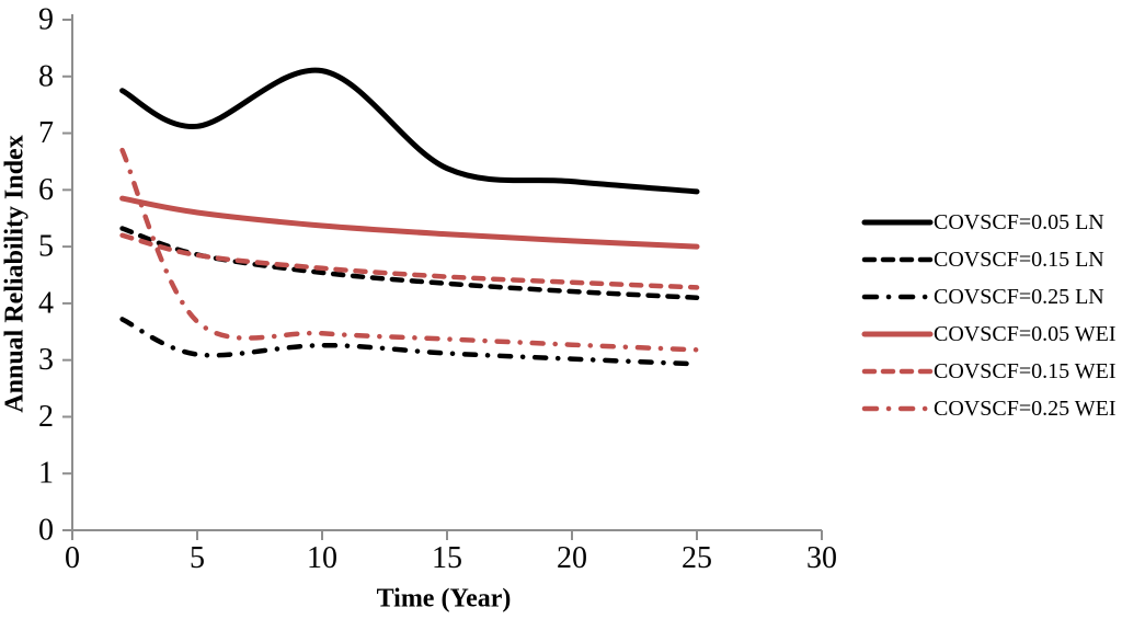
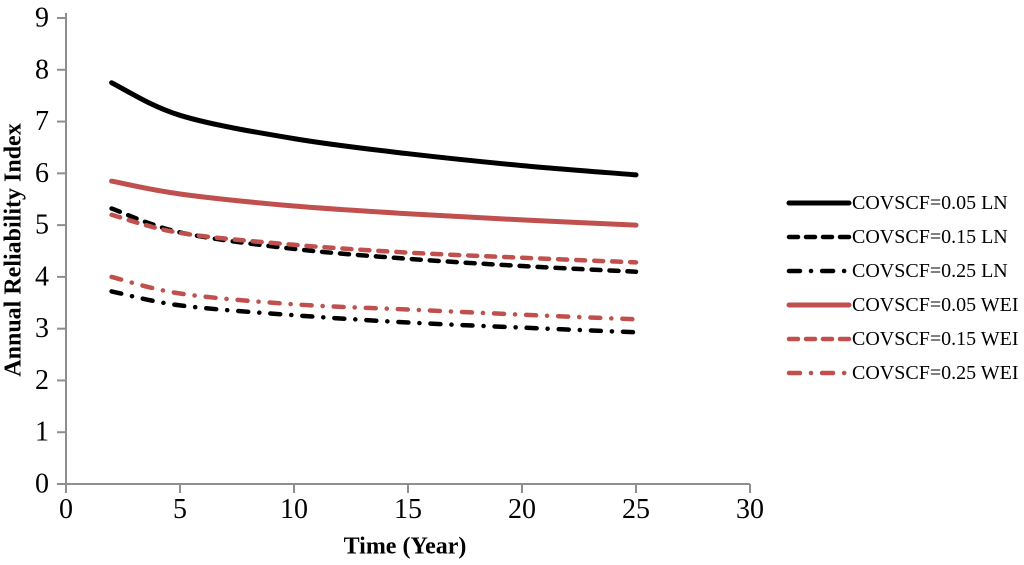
COVSCF=0.25 WEI/2: 6.7 -> 4.0
COVSCF=0.25 LN/5: 3.1 -> 3.5
COVSCF=0.05 LN/10: 8.1 -> 6.7
